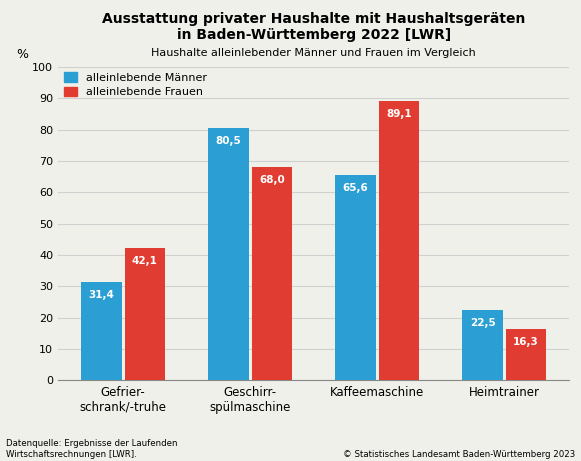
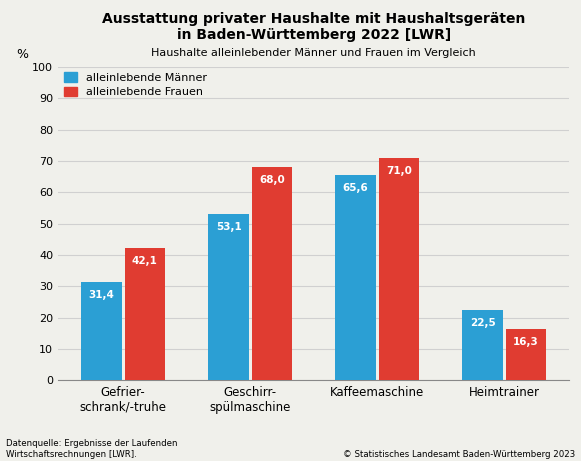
alleinlebende Männer/Geschirr- spülmaschine: 80,5 -> 53,1
alleinlebende Frauen/Kaffeemaschine: 89,1 -> 71,0
